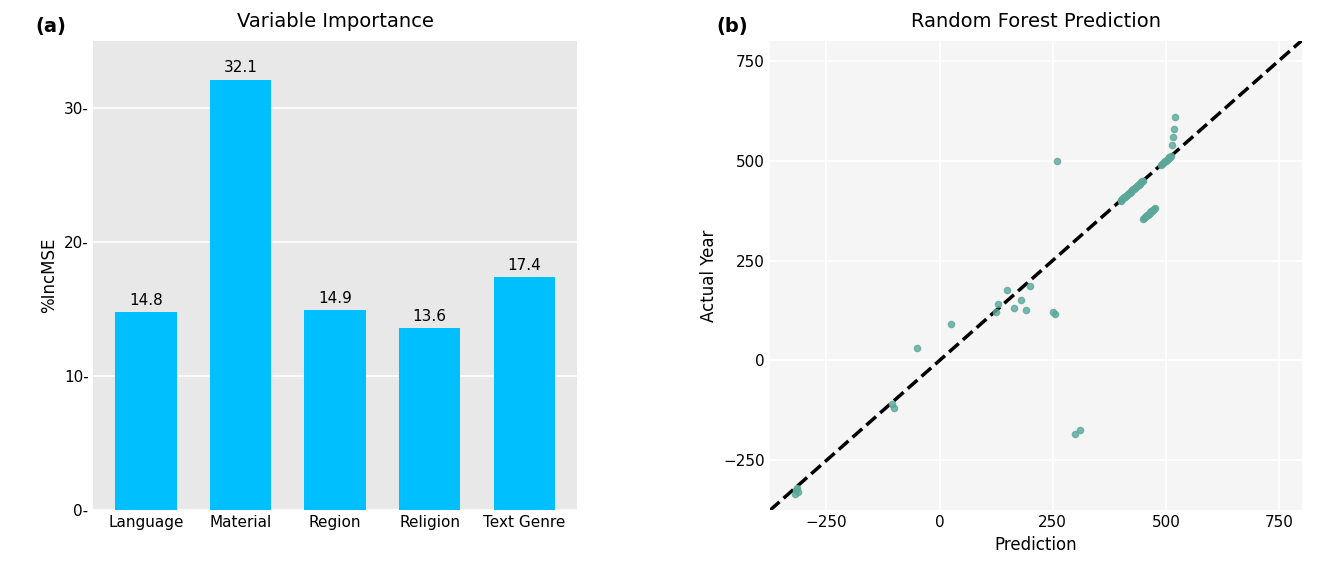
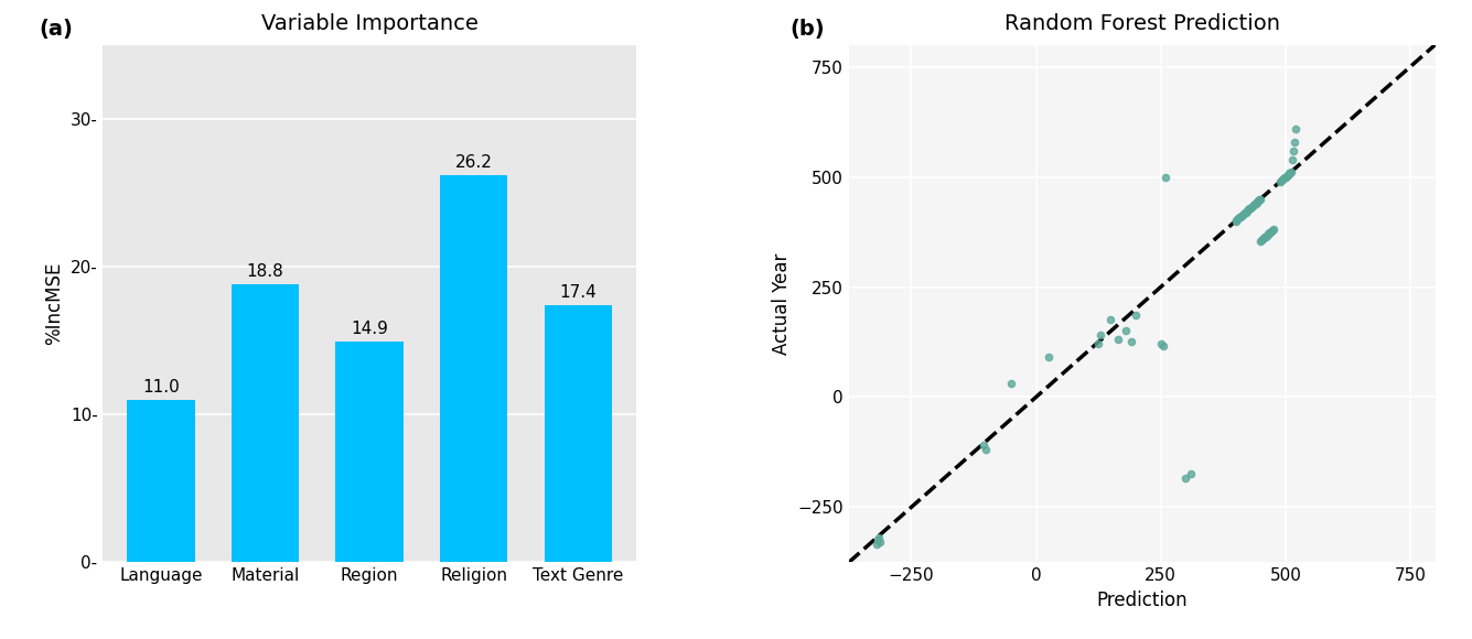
Variable Importance/Language: 14.8 -> 11.0
Variable Importance/Material: 32.1 -> 18.8
Variable Importance/Religion: 13.6 -> 26.2
